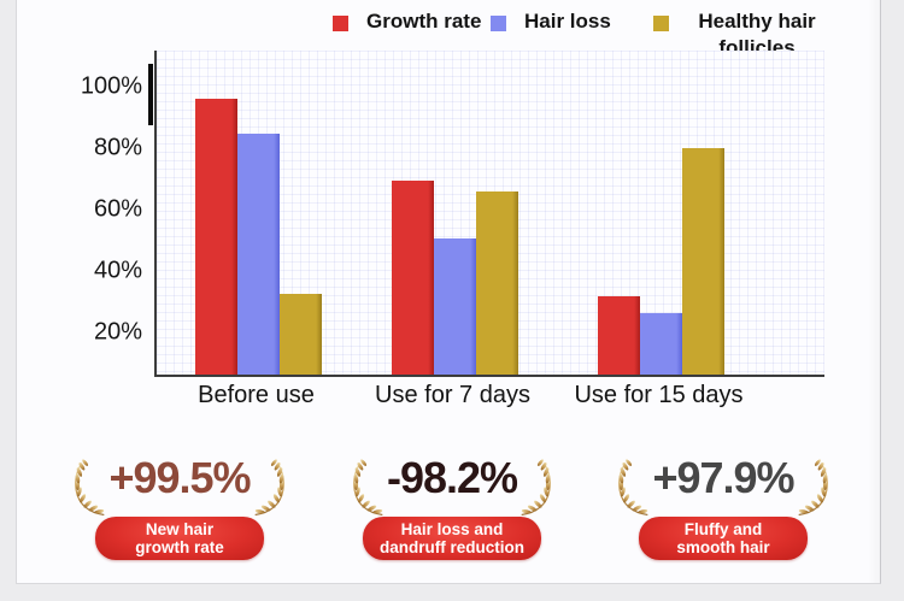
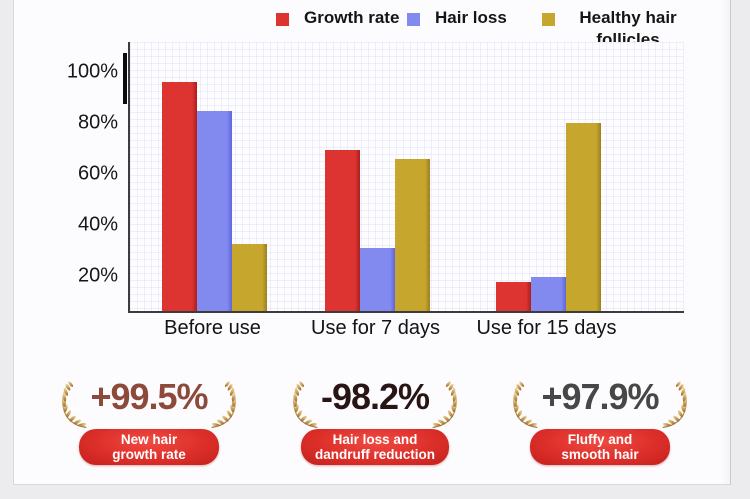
Hair loss/Use for 7 days: 47% -> 26%
Growth rate/Use for 15 days: 27% -> 12%
Hair loss/Use for 15 days: 21% -> 14%
